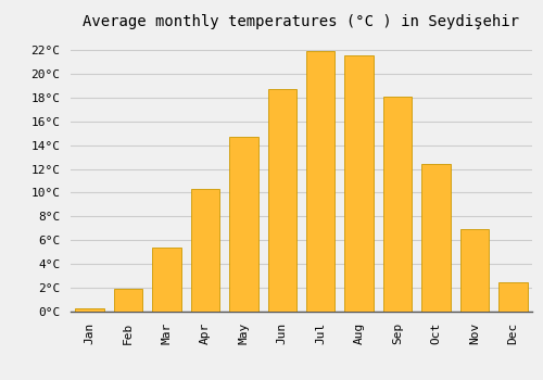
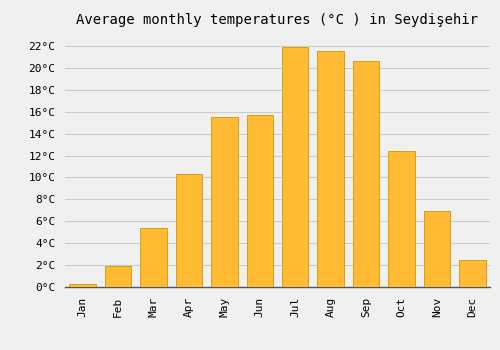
May: 14.7°C -> 15.5°C
Jun: 18.7°C -> 15.7°C
Sep: 18.1°C -> 20.6°C
